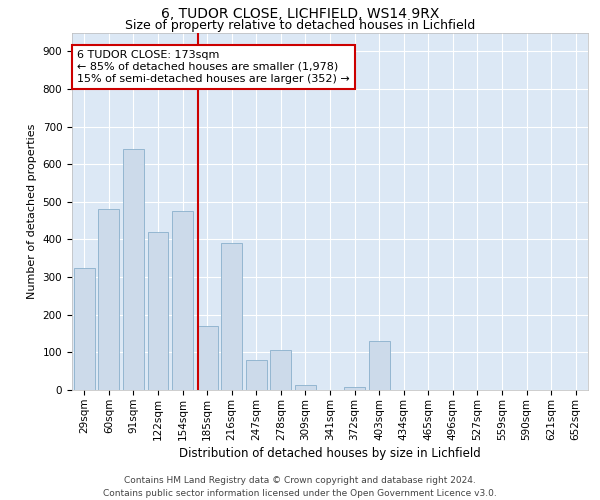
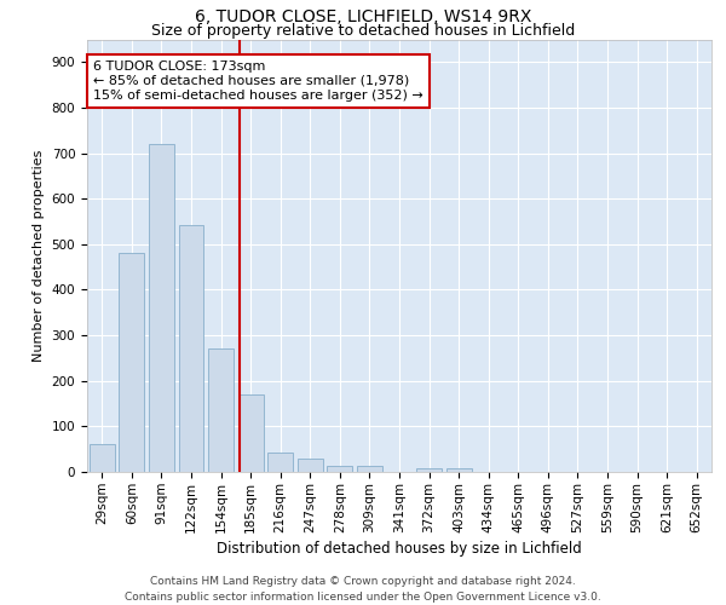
29sqm: 325 -> 62
91sqm: 640 -> 720
122sqm: 420 -> 543
154sqm: 475 -> 270
216sqm: 390 -> 42
247sqm: 80 -> 30
278sqm: 105 -> 14
403sqm: 130 -> 8
